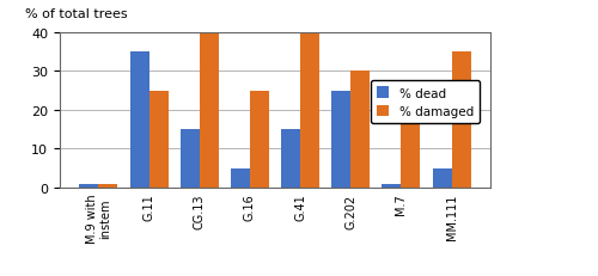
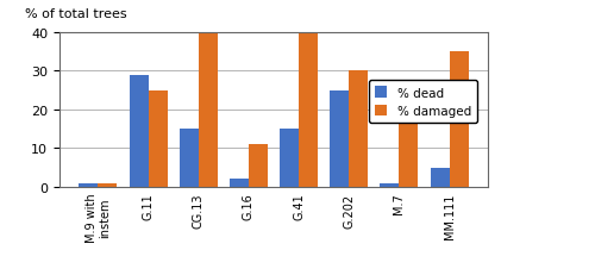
% dead/G.11: 35 -> 29
% dead/G.16: 5 -> 2
% damaged/G.16: 25 -> 11
